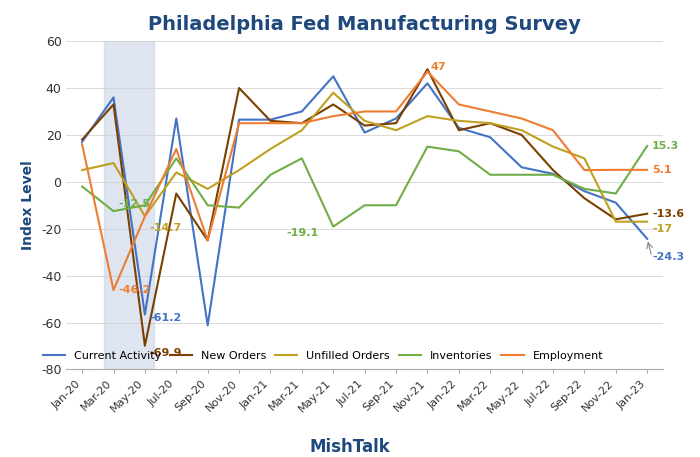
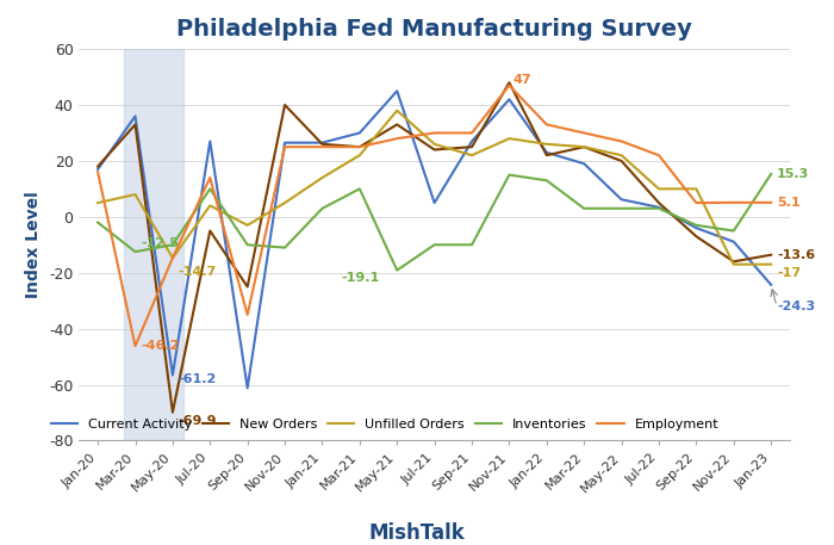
Employment/Sep-20: -25.0 -> -35.0
Current Activity/Jul-21: 21.0 -> 5.0
Unfilled Orders/Jul-22: 15.0 -> 10.0
